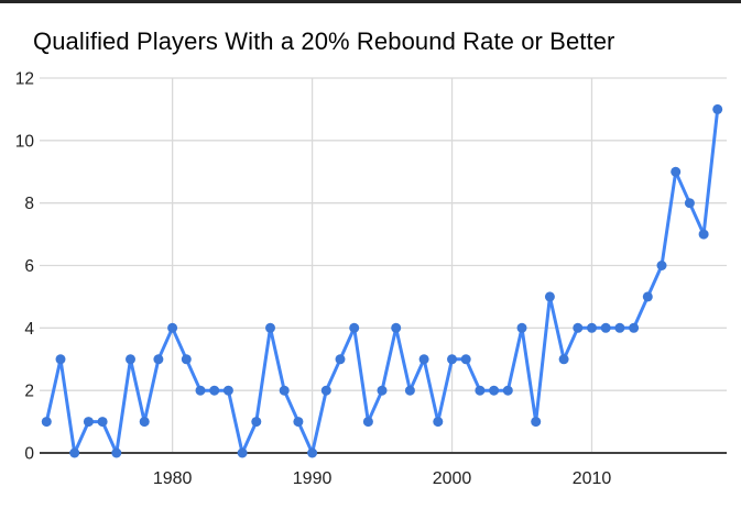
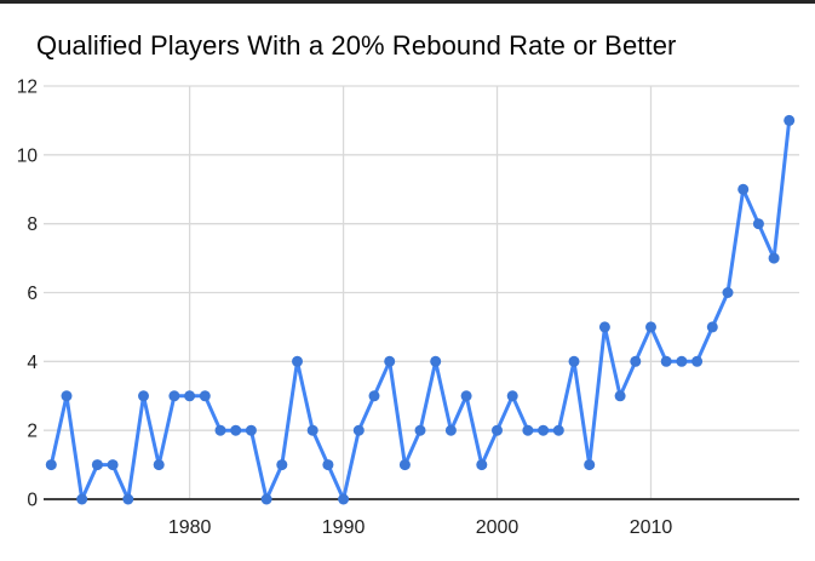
1980: 4 -> 3
2000: 3 -> 2
2010: 4 -> 5
